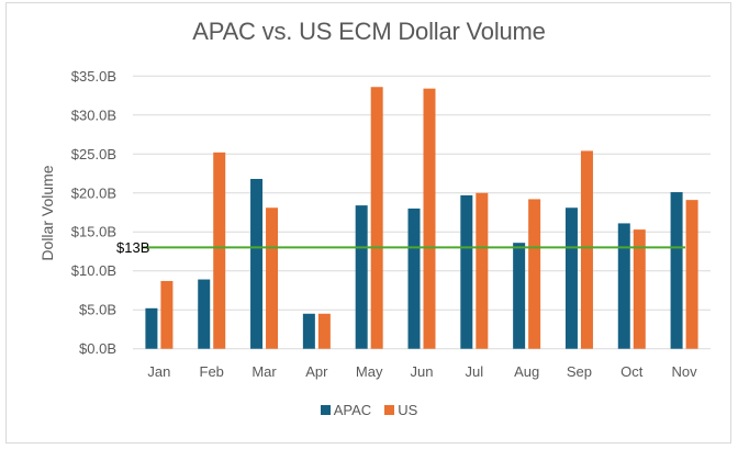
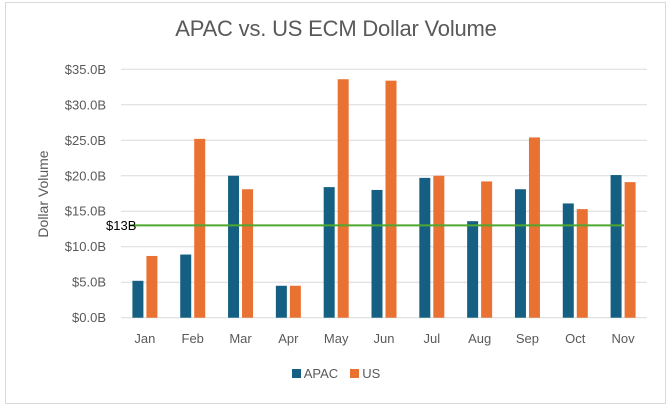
APAC/Mar: $22B -> $20B
